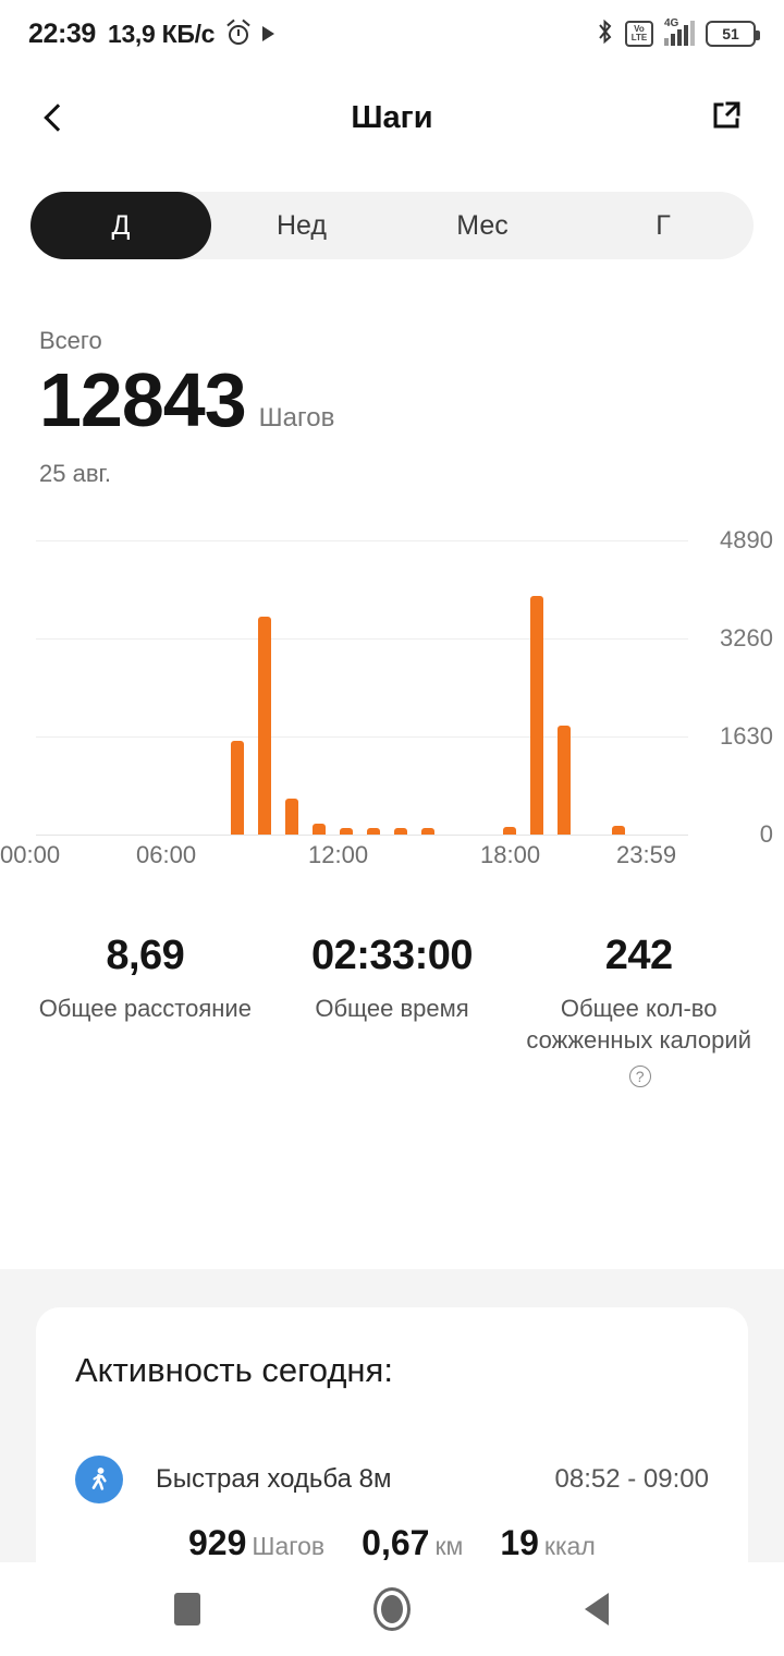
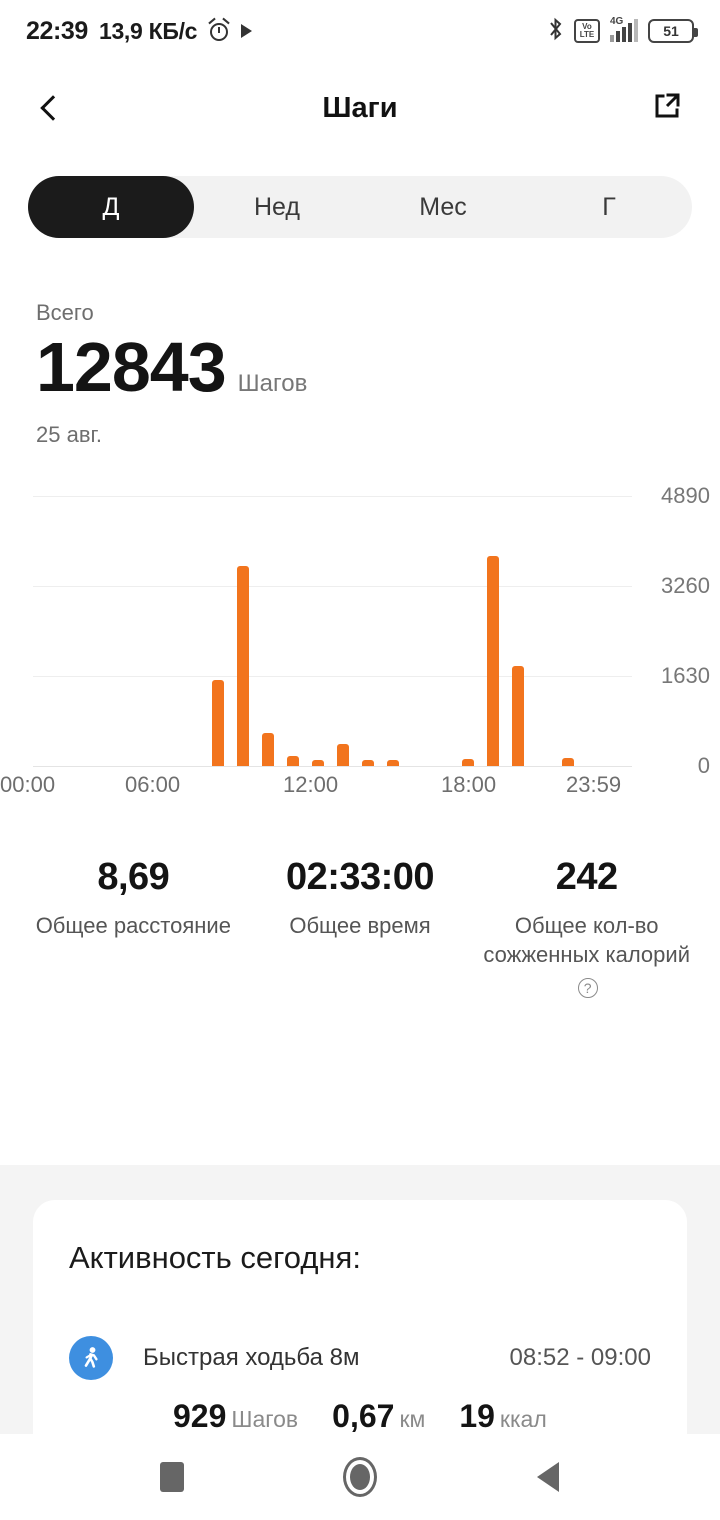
12:00: 100 -> 400
18:00: 4000 -> 3800
